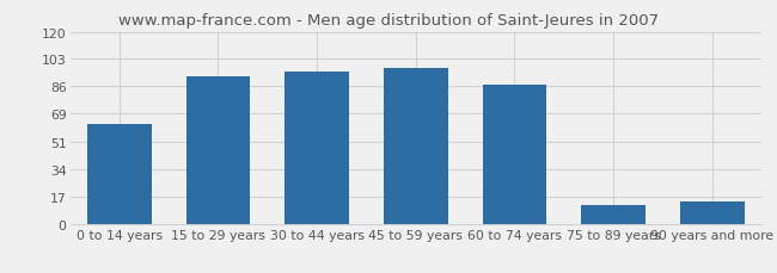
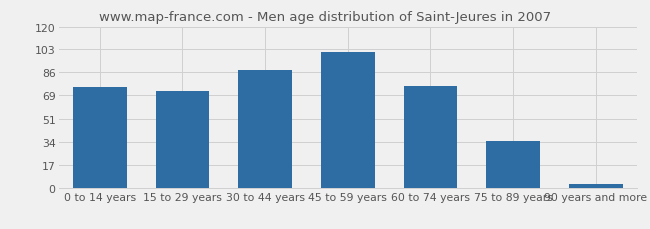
0 to 14 years: 62 -> 75
15 to 29 years: 92 -> 72
30 to 44 years: 95 -> 88
45 to 59 years: 97 -> 101
60 to 74 years: 87 -> 76
75 to 89 years: 12 -> 35
90 years and more: 14 -> 3
